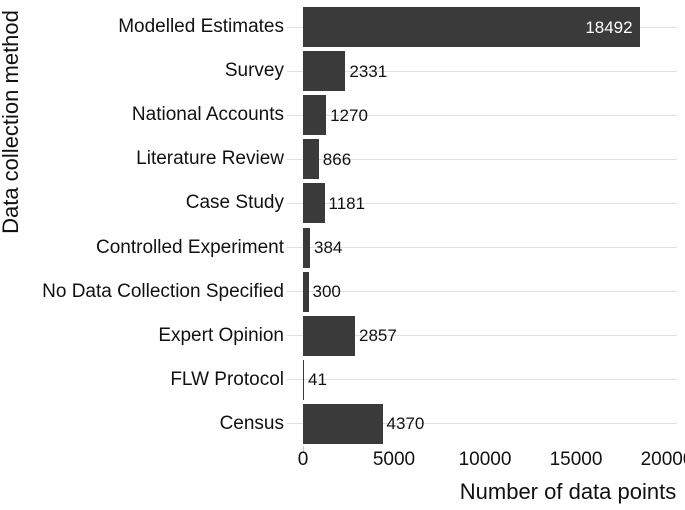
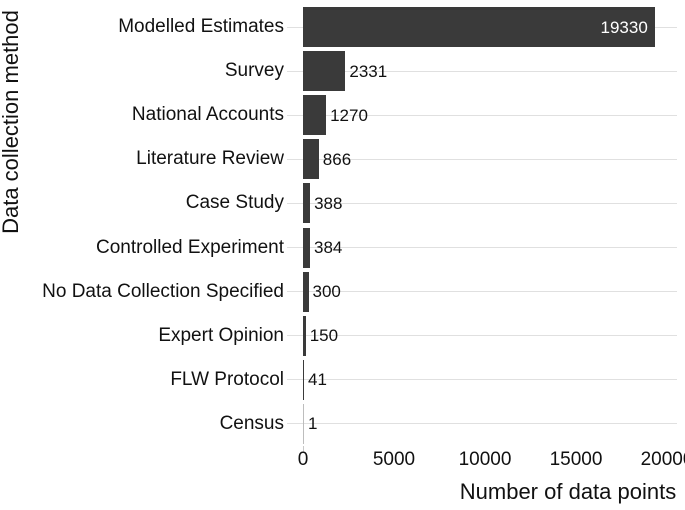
Modelled Estimates: 18492 -> 19330
Case Study: 1181 -> 388
Expert Opinion: 2857 -> 150
Census: 4370 -> 1
